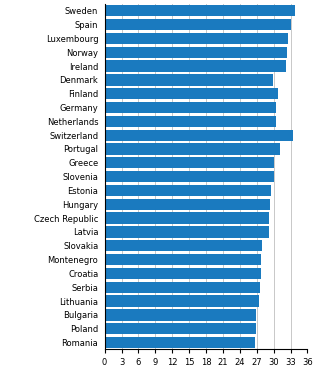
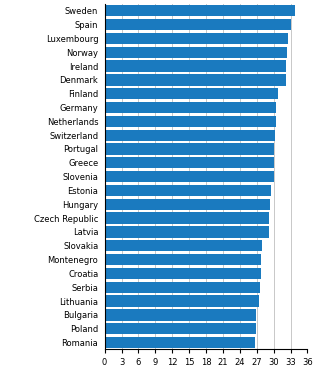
Denmark: 29.8 -> 32.1
Switzerland: 33.4 -> 30.2
Portugal: 31.2 -> 30.1
